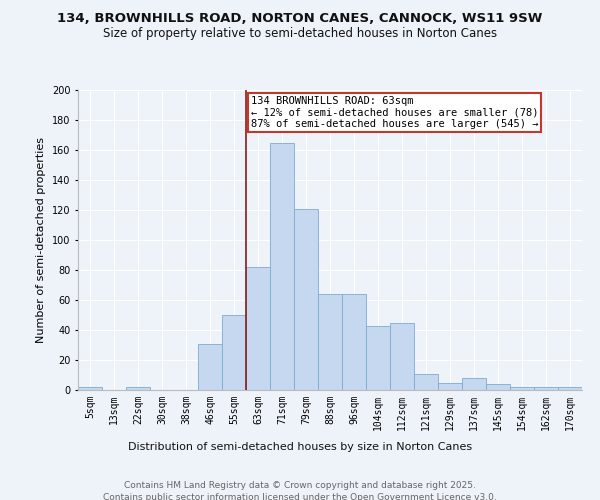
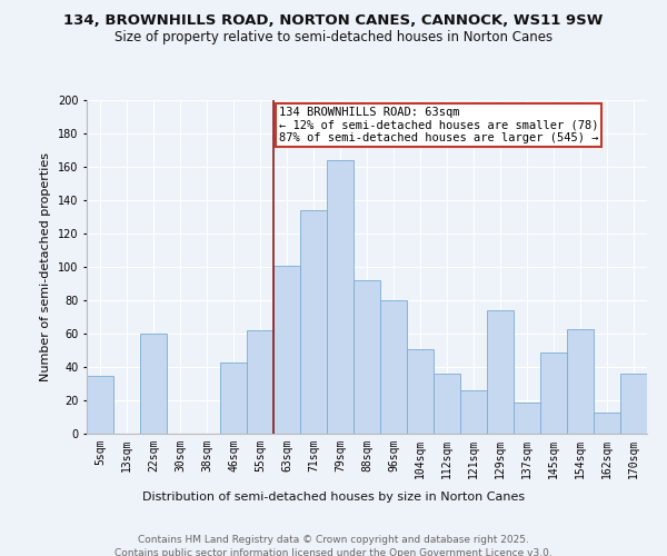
5sqm: 2 -> 35
22sqm: 2 -> 60
46sqm: 31 -> 43
55sqm: 50 -> 62
63sqm: 82 -> 101
71sqm: 165 -> 134
79sqm: 121 -> 164
88sqm: 64 -> 92
96sqm: 64 -> 80
104sqm: 43 -> 51
112sqm: 45 -> 36
121sqm: 11 -> 26
129sqm: 5 -> 74
137sqm: 8 -> 19
145sqm: 4 -> 49
154sqm: 2 -> 63
162sqm: 2 -> 13
170sqm: 2 -> 36
